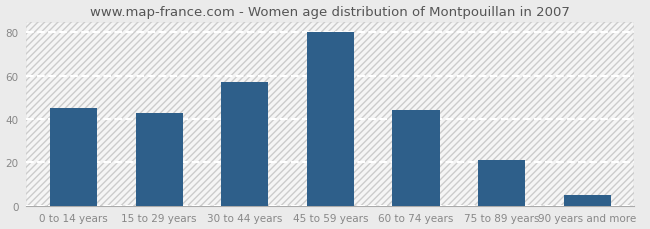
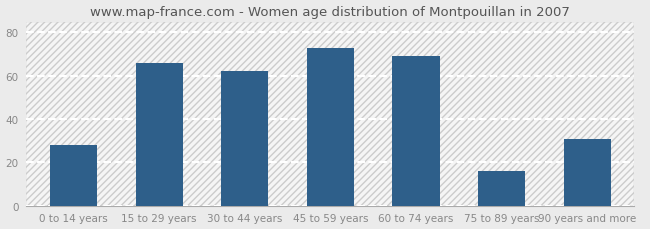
0 to 14 years: 45 -> 28
15 to 29 years: 43 -> 66
30 to 44 years: 57 -> 62
45 to 59 years: 80 -> 73
60 to 74 years: 44 -> 69
75 to 89 years: 21 -> 16
90 years and more: 5 -> 31
